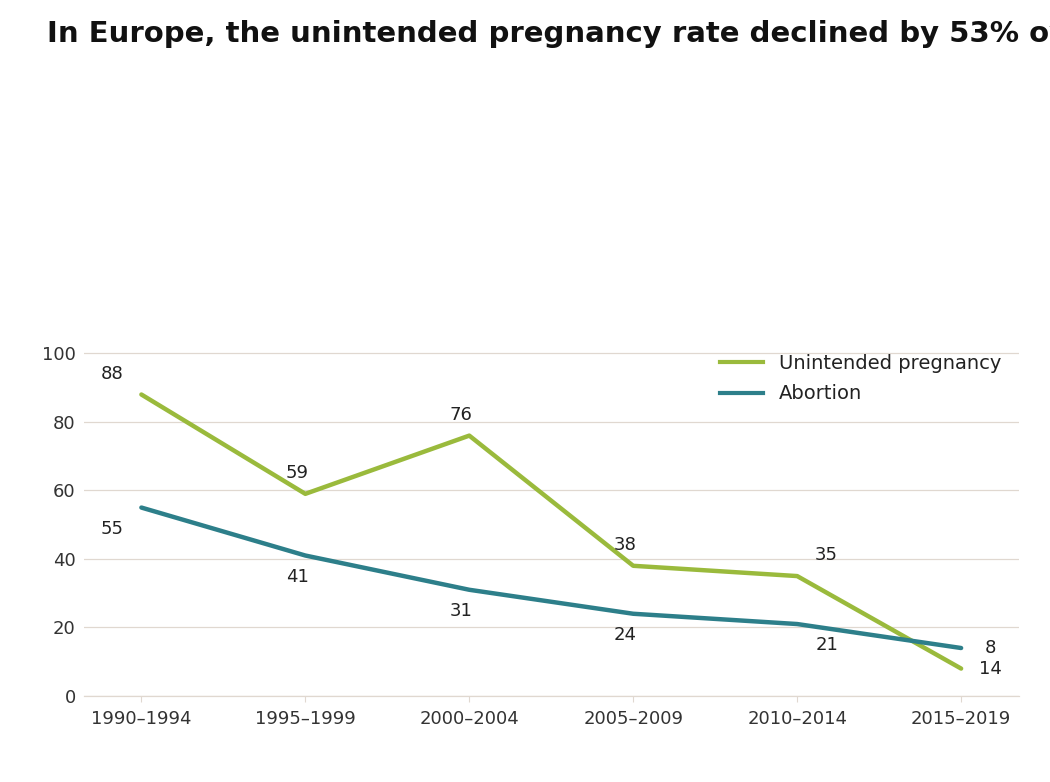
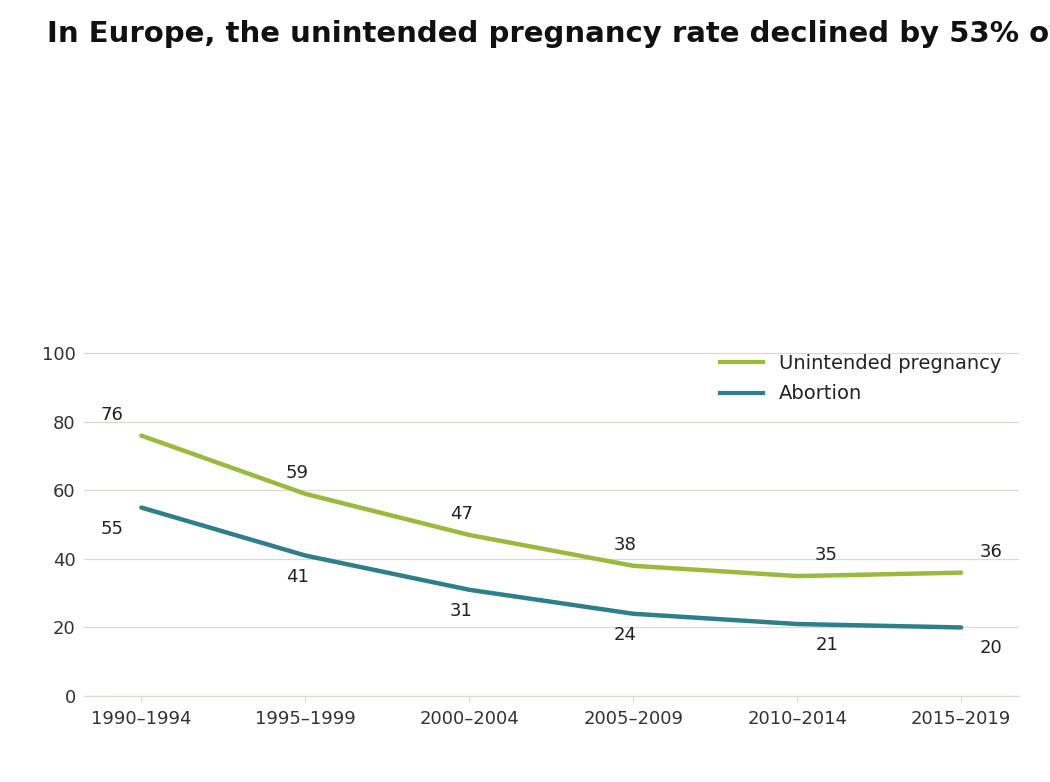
Unintended pregnancy/1990–1994: 88 -> 76
Unintended pregnancy/2000–2004: 76 -> 47
Unintended pregnancy/2015–2019: 8 -> 36
Abortion/2015–2019: 14 -> 20
